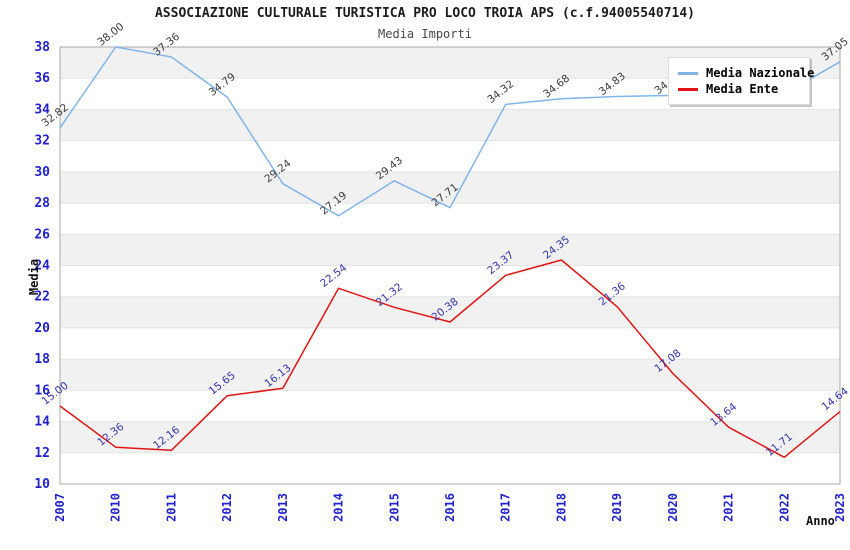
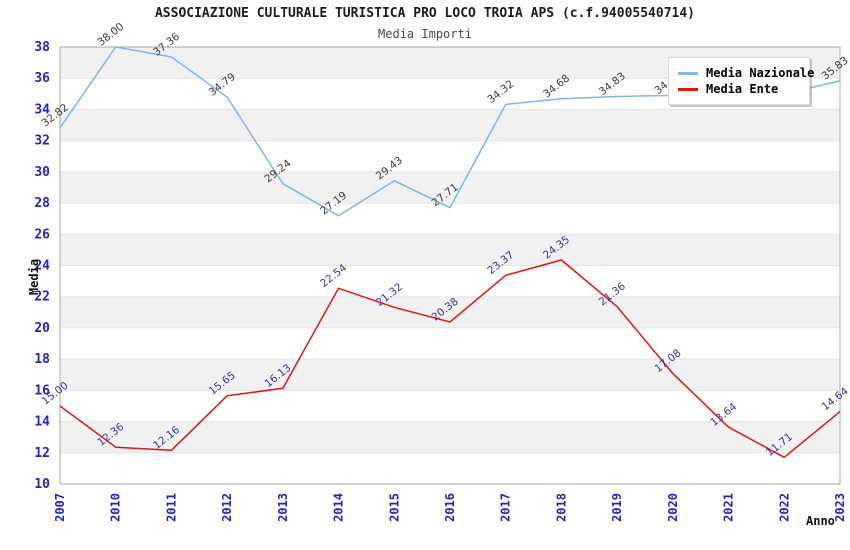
Media Nazionale/2023: 37.05 -> 35.83
